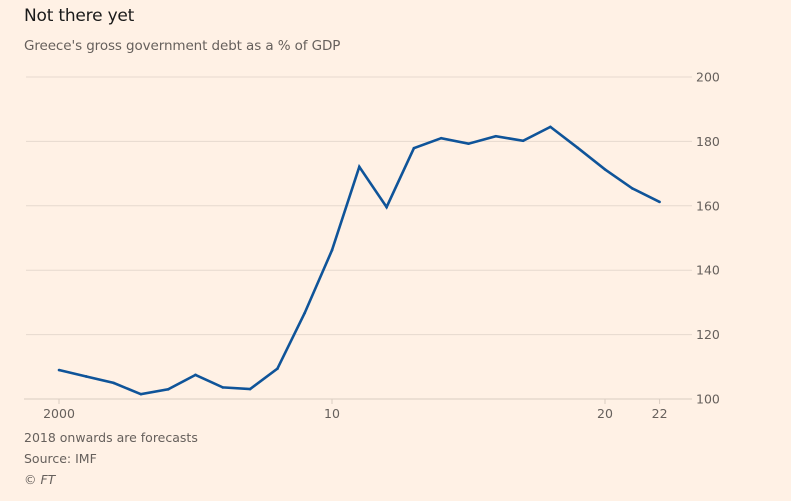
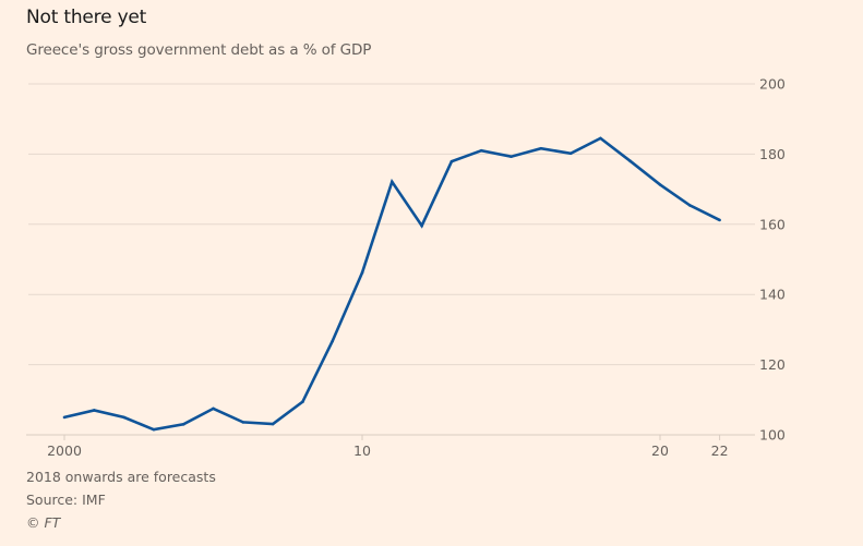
2000: 109 -> 105
